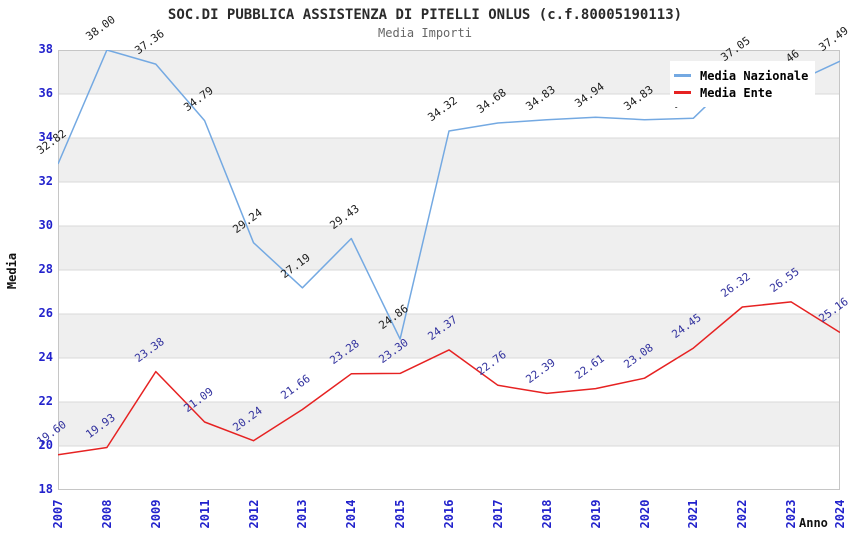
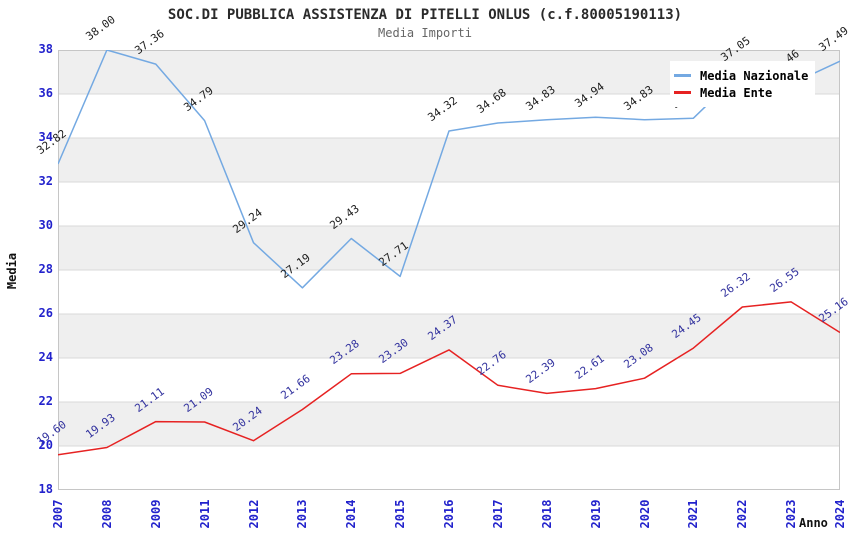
Media Ente/2009: 23.38 -> 21.11
Media Nazionale/2015: 24.86 -> 27.71
